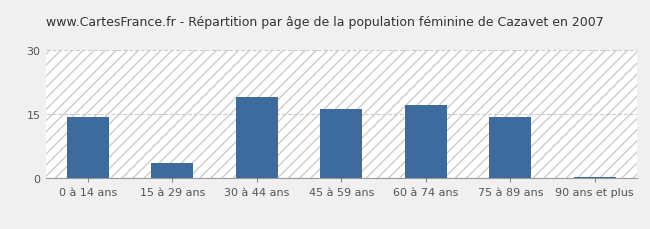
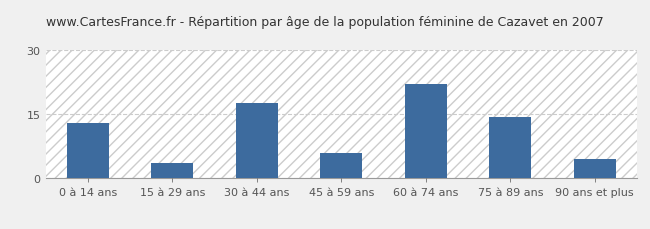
0 à 14 ans: 14.3 -> 13.0
30 à 44 ans: 19.0 -> 17.5
45 à 59 ans: 16.2 -> 6.0
60 à 74 ans: 17.0 -> 22.0
90 ans et plus: 0.3 -> 4.5
